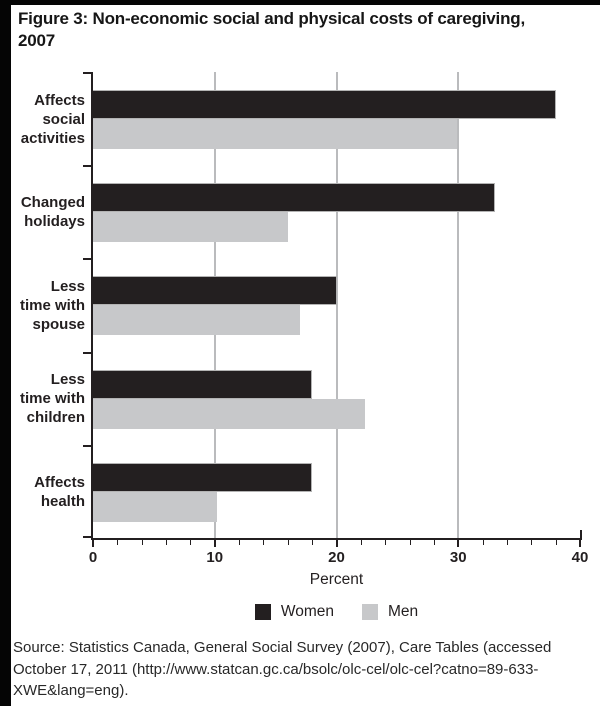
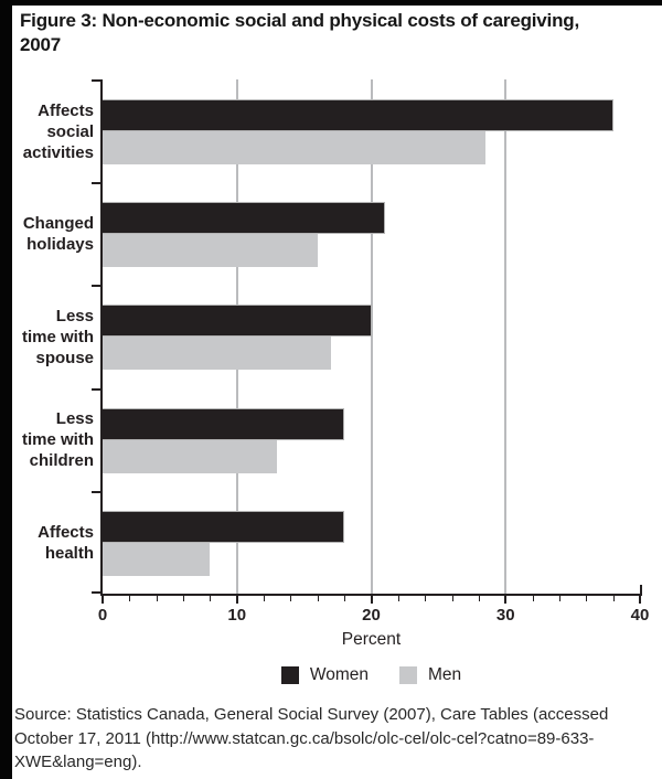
Men/Affects social activities: 29.9 -> 28.5
Women/Changed holidays: 33 -> 21
Men/Less time with children: 22.3 -> 13.0
Men/Affects health: 10.2 -> 8.0
